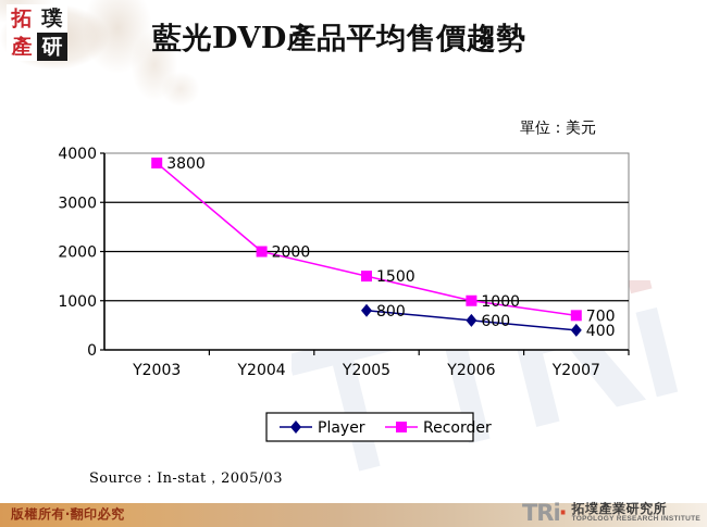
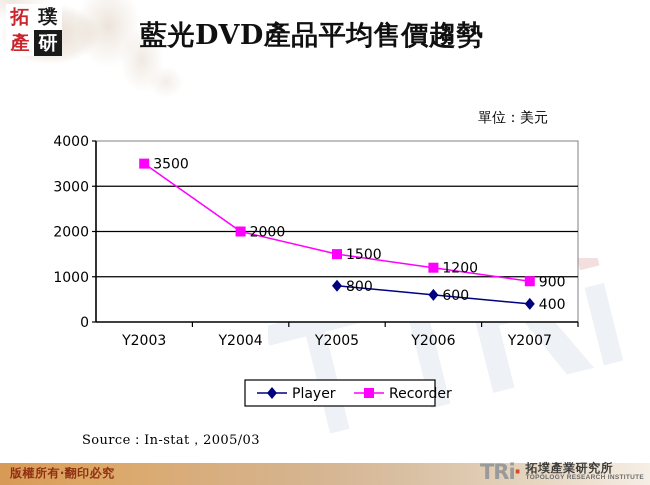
Recorder/Y2003: 3800 -> 3500
Recorder/Y2006: 1000 -> 1200
Recorder/Y2007: 700 -> 900
